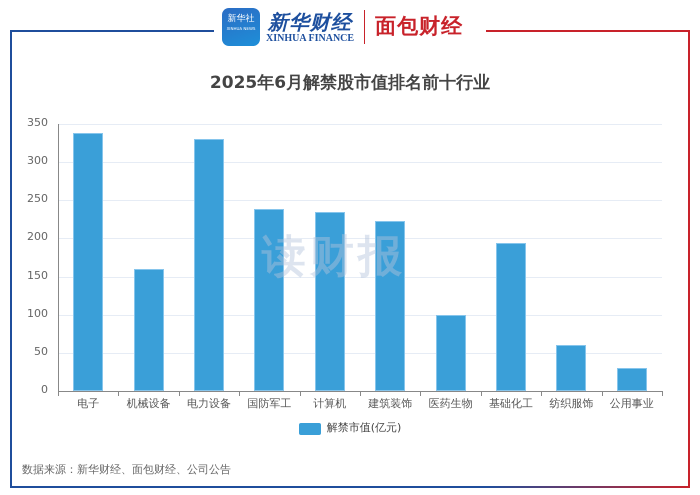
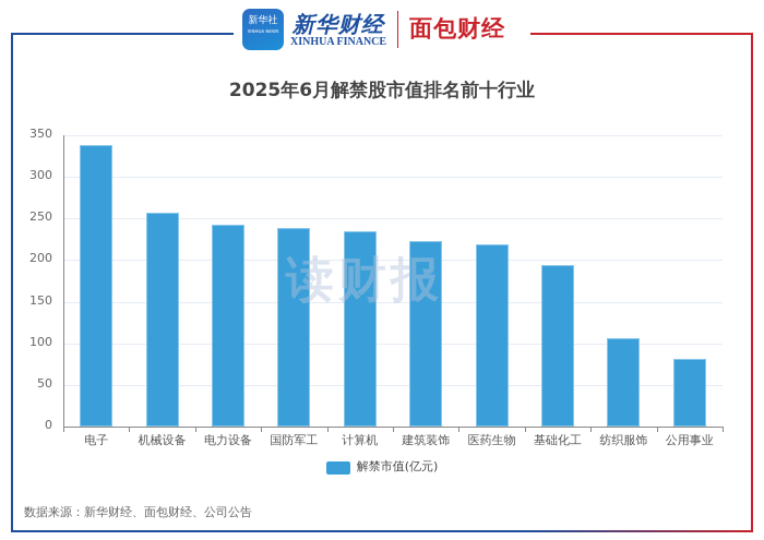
机械设备: 160 -> 260
电力设备: 330 -> 240
医药生物: 100 -> 220
纺织服饰: 60 -> 110
公用事业: 30 -> 80
